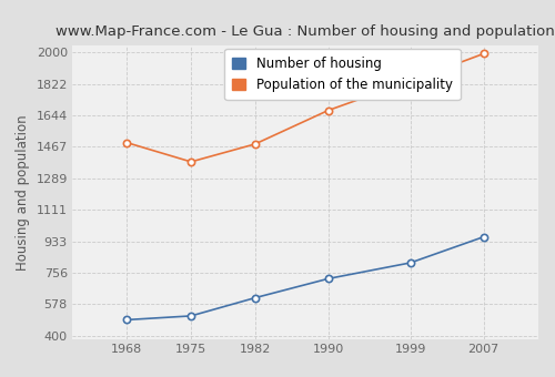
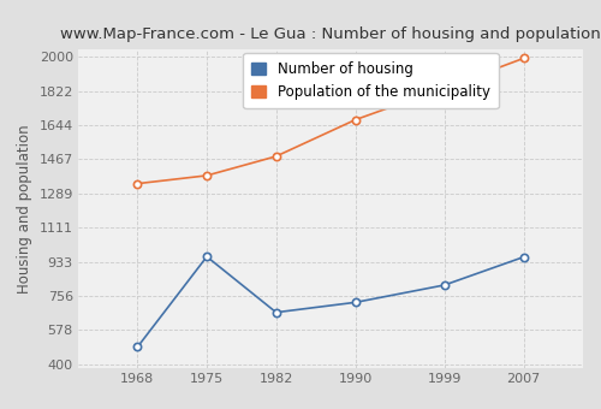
Population of the municipality/1968: 1490 -> 1340
Number of housing/1975: 510 -> 960
Number of housing/1982: 610 -> 670
